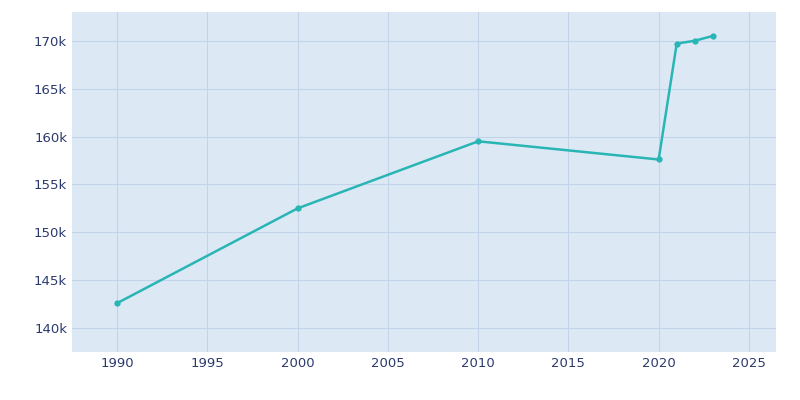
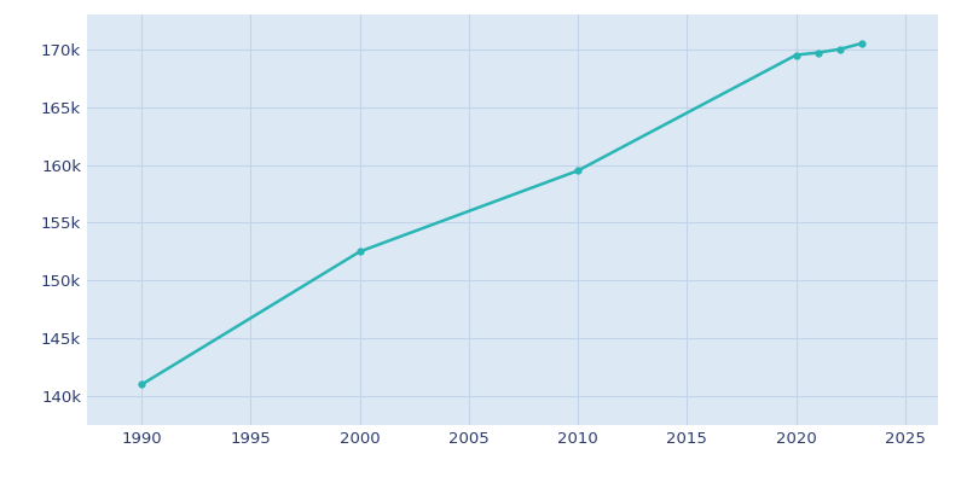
1990: 142.6k -> 141.0k
2020: 157.6k -> 169.5k
